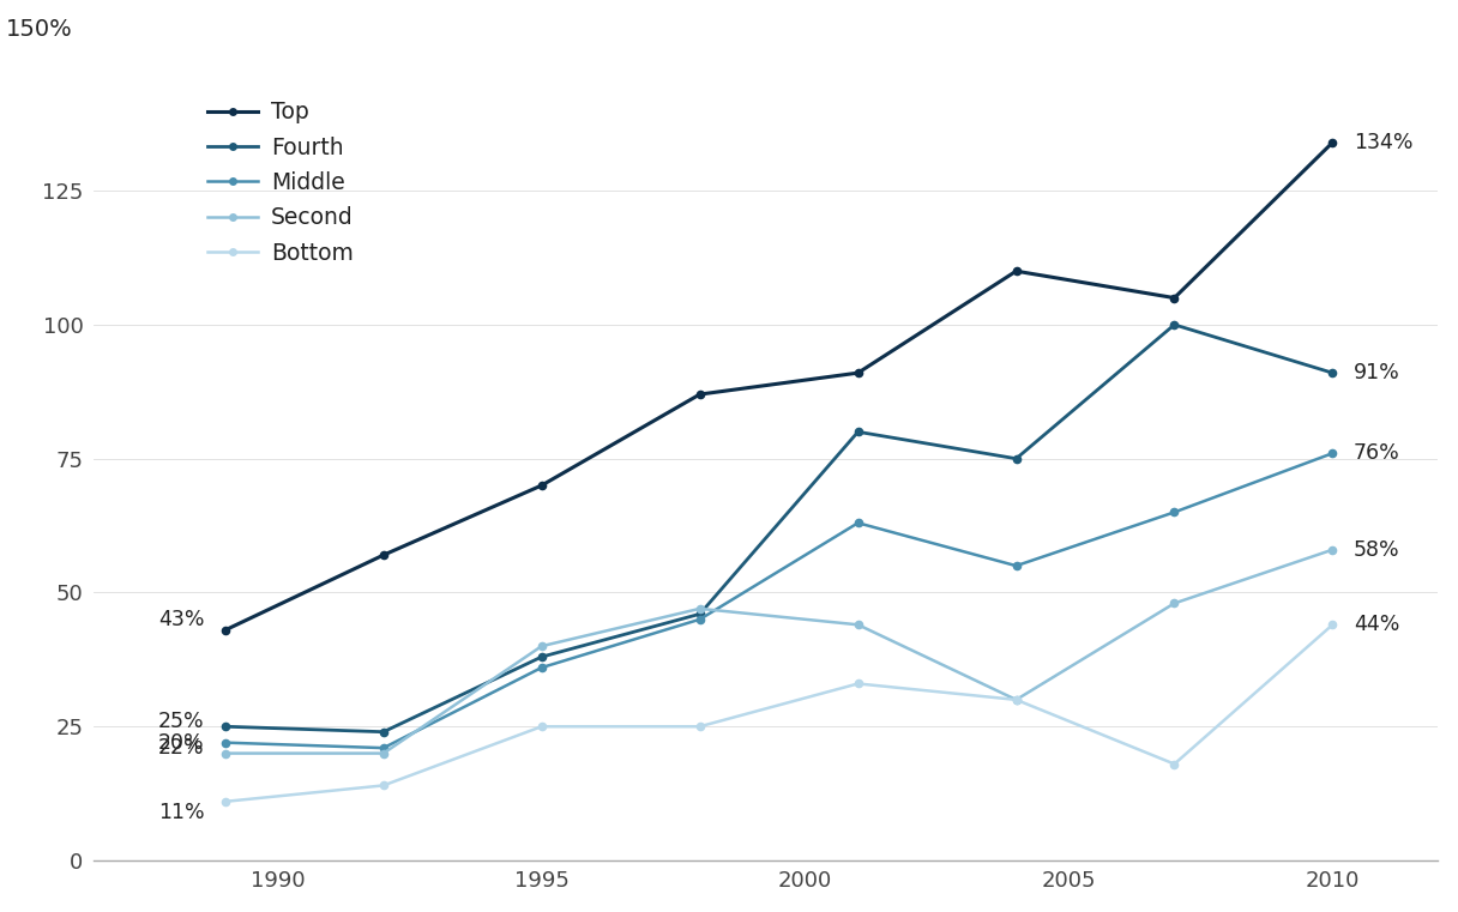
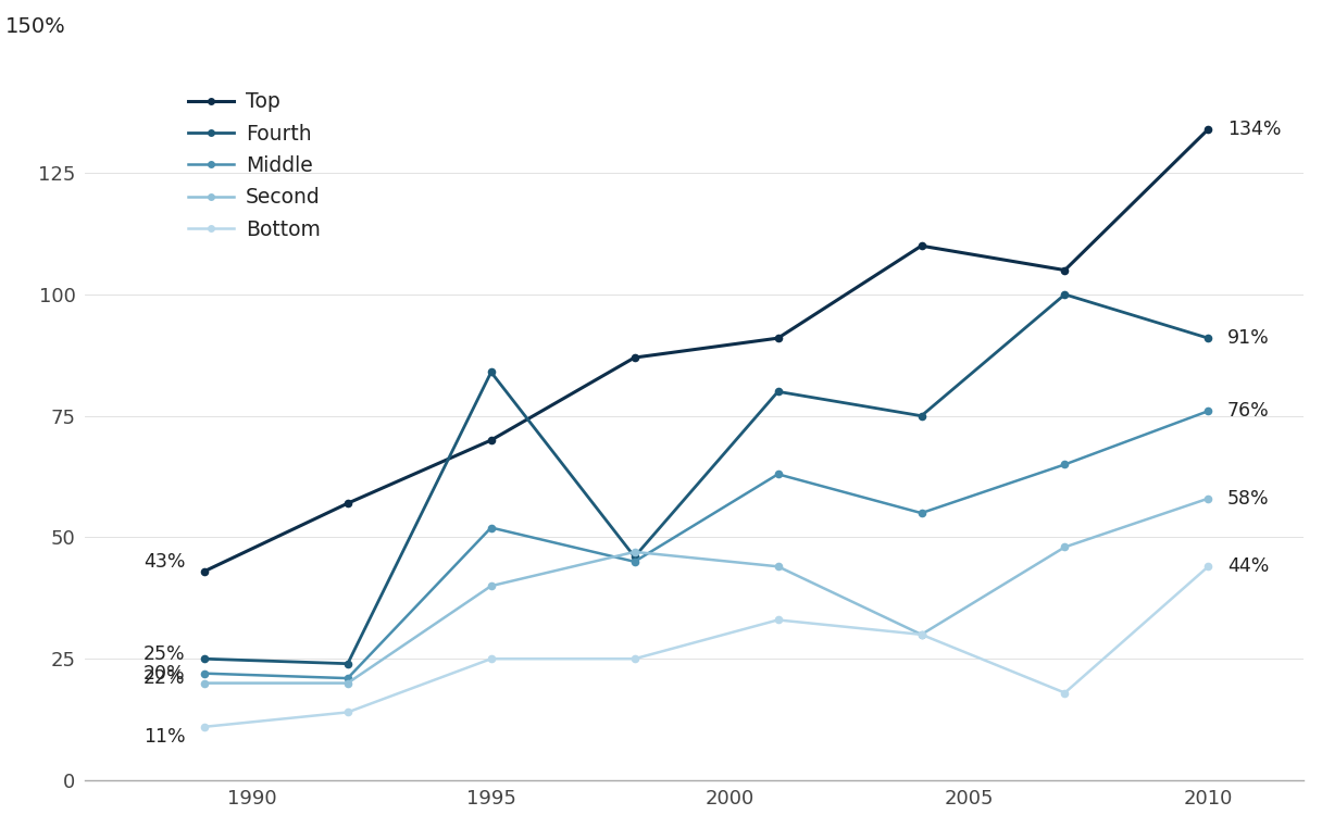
Fourth/1995: 38 -> 84
Middle/1995: 36 -> 52
